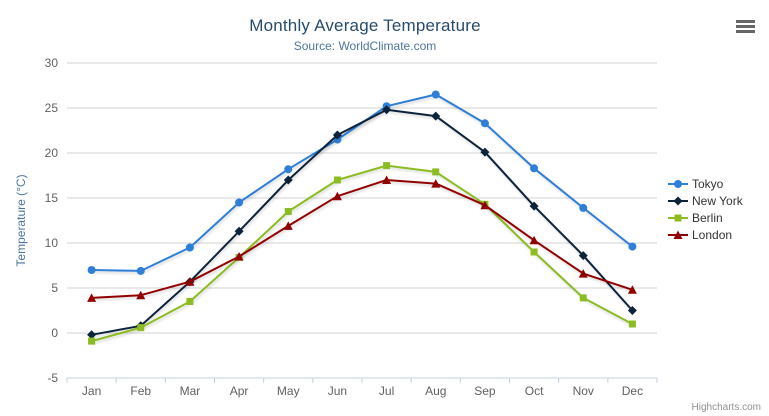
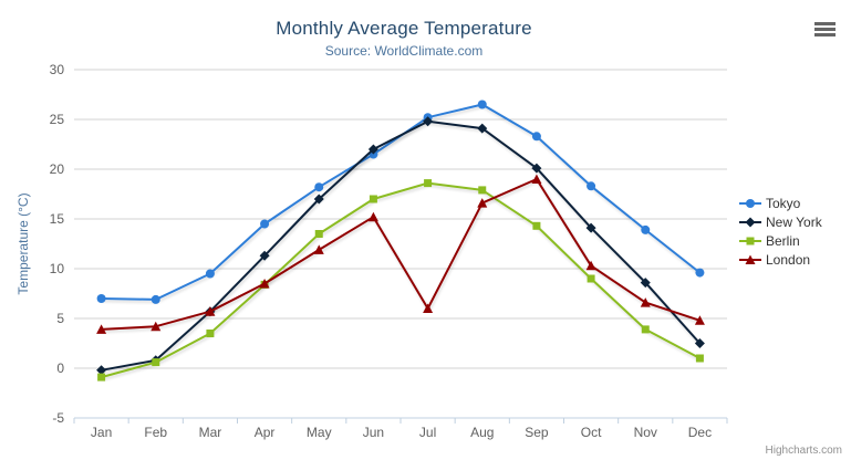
London/Jul: 17 -> 6
London/Sep: 14 -> 19
